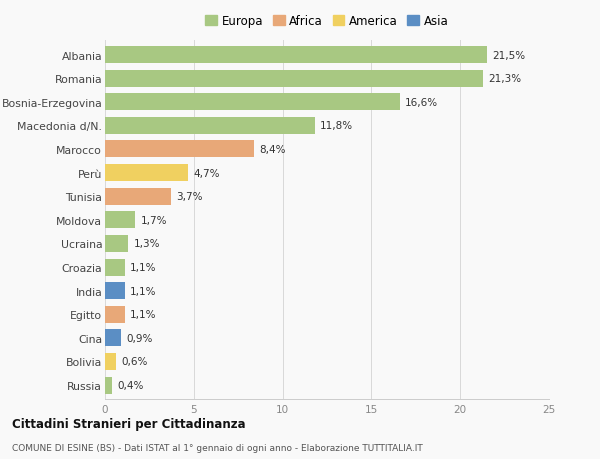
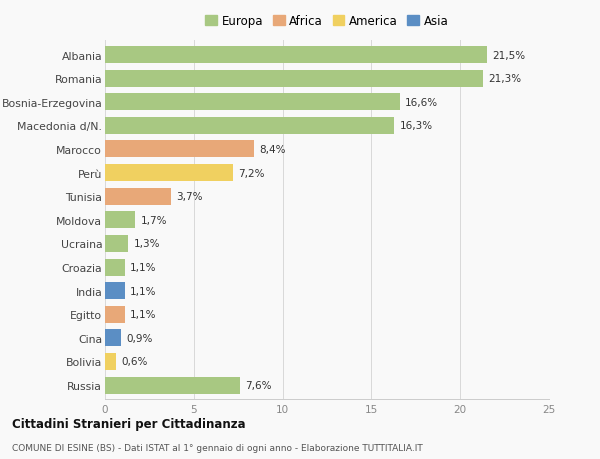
Macedonia d/N.: 11,8% -> 16,3%
Perù: 4,7% -> 7,2%
Russia: 0,4% -> 7,6%
